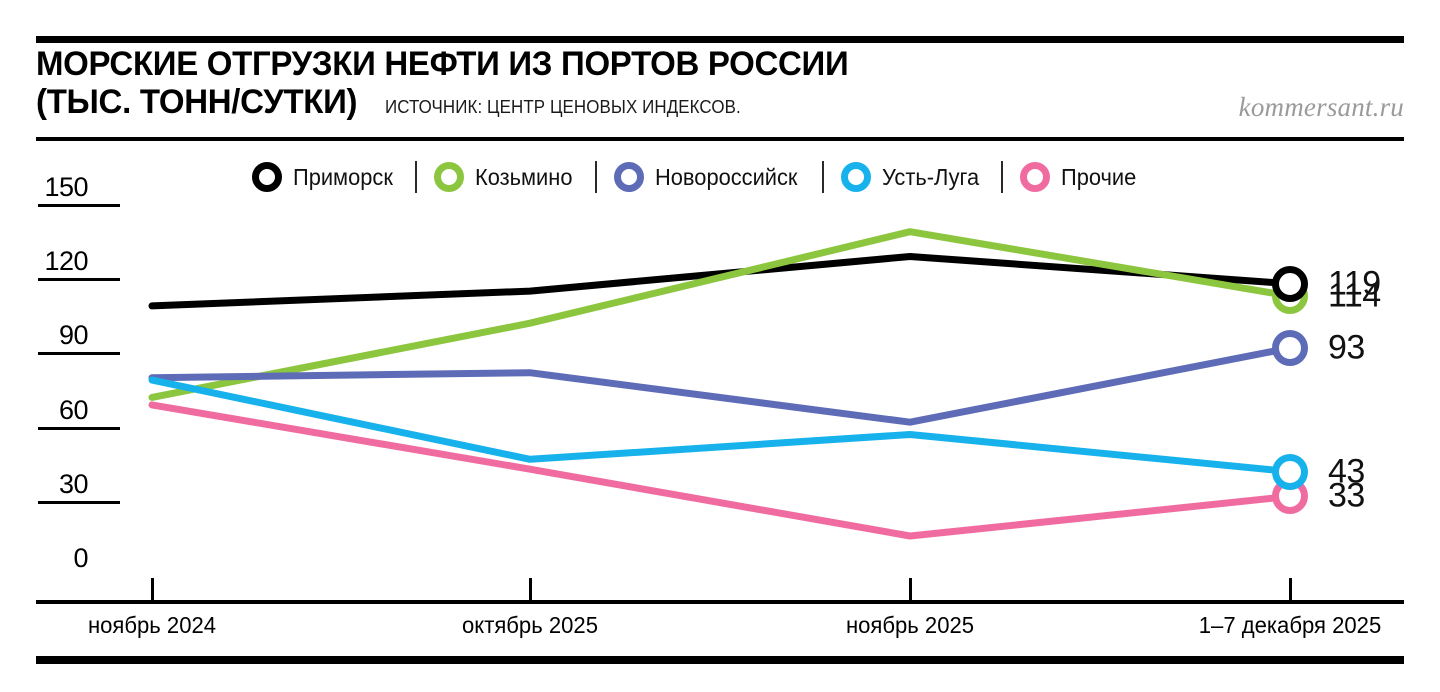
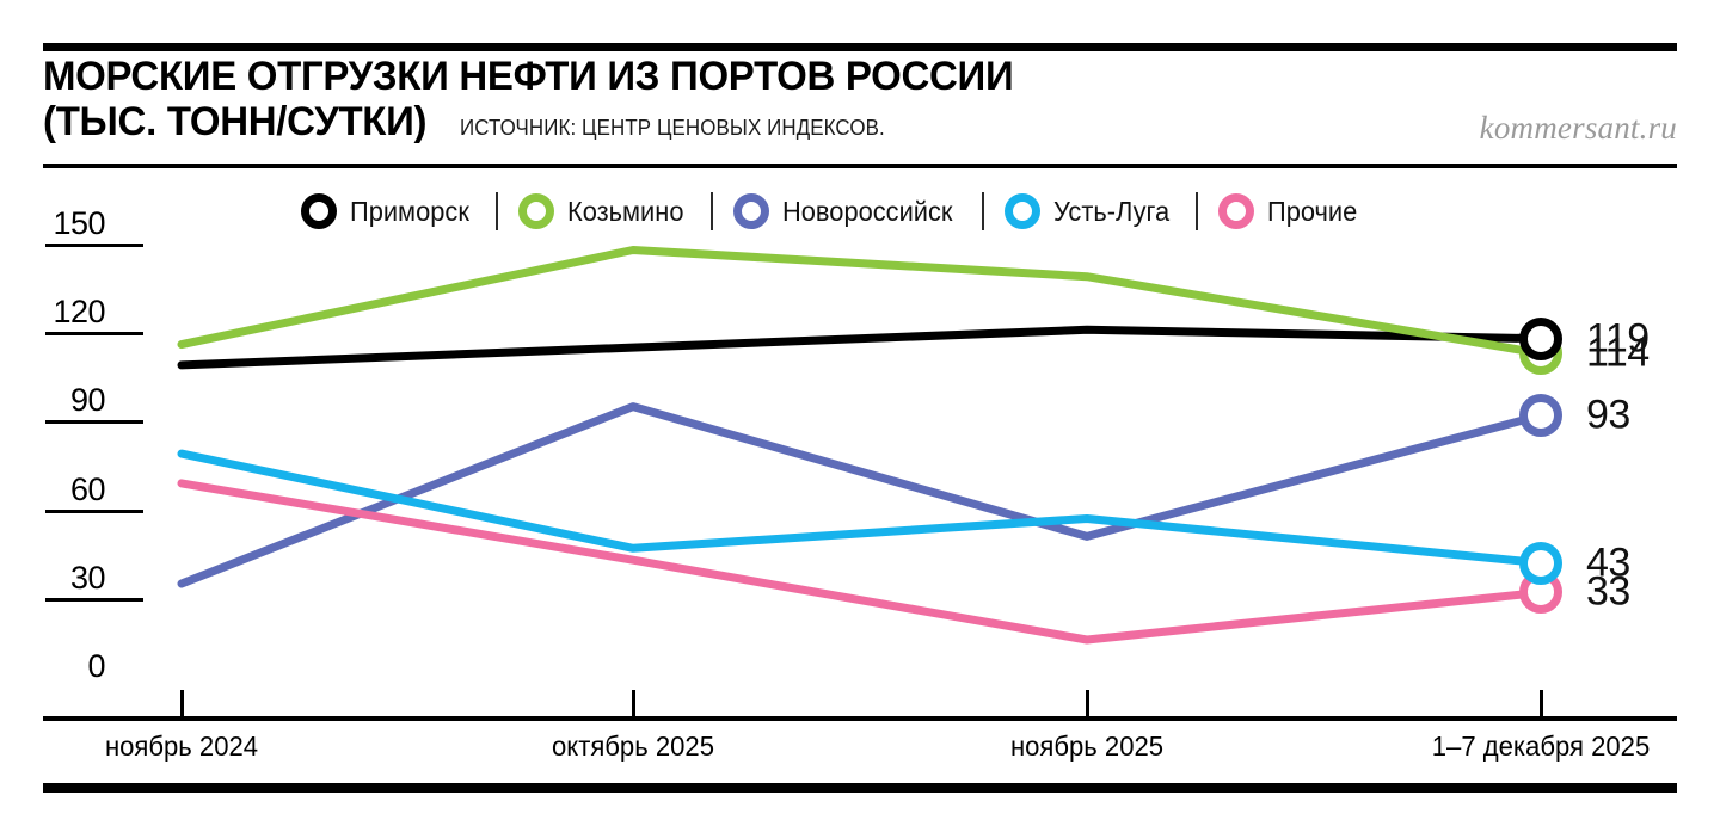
Козьмино/ноябрь 2024: 73 -> 117
Новороссийск/ноябрь 2024: 81 -> 36
Козьмино/октябрь 2025: 103 -> 149
Новороссийск/октябрь 2025: 83 -> 96
Приморск/ноябрь 2025: 130 -> 122
Новороссийск/ноябрь 2025: 63 -> 52
